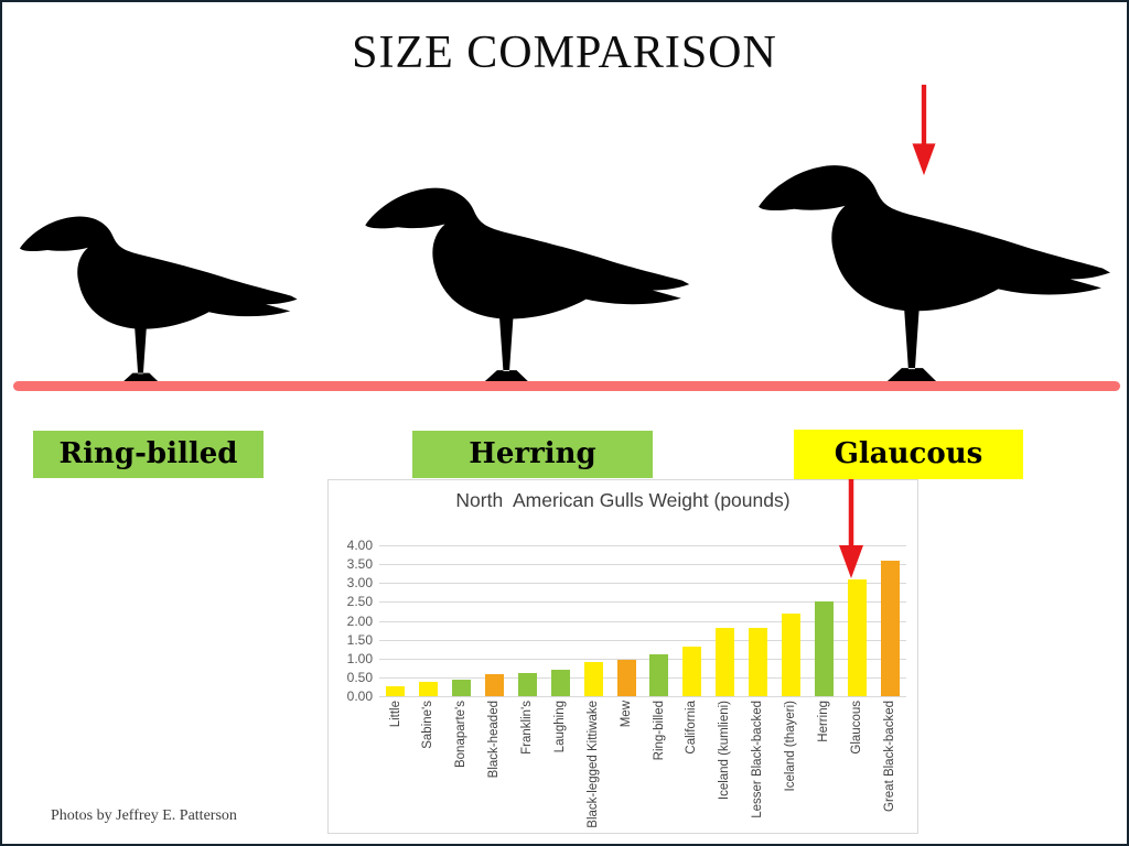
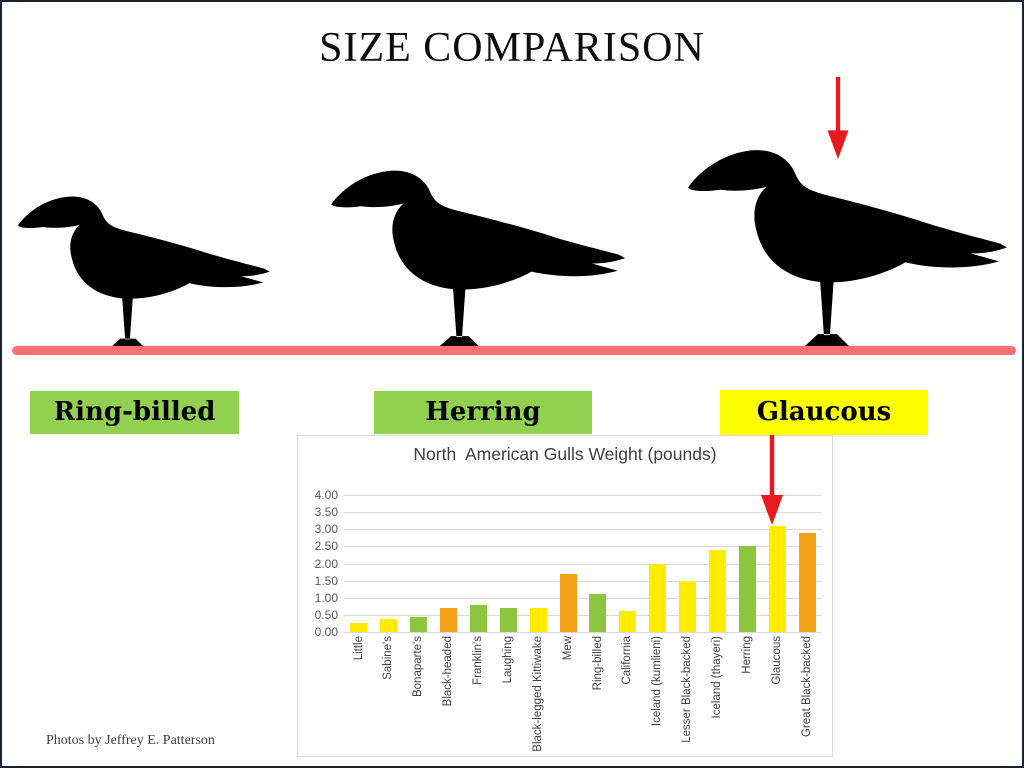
Black-headed: 0.6 -> 0.7
Franklin's: 0.6 -> 0.8
Black-legged Kittiwake: 0.9 -> 0.7
Mew: 0.9 -> 1.7
California: 1.3 -> 0.6
Iceland (kumlieni): 1.8 -> 2.0
Lesser Black-backed: 1.8 -> 1.5
Iceland (thayeri): 2.2 -> 2.4
Great Black-backed: 3.6 -> 2.9
